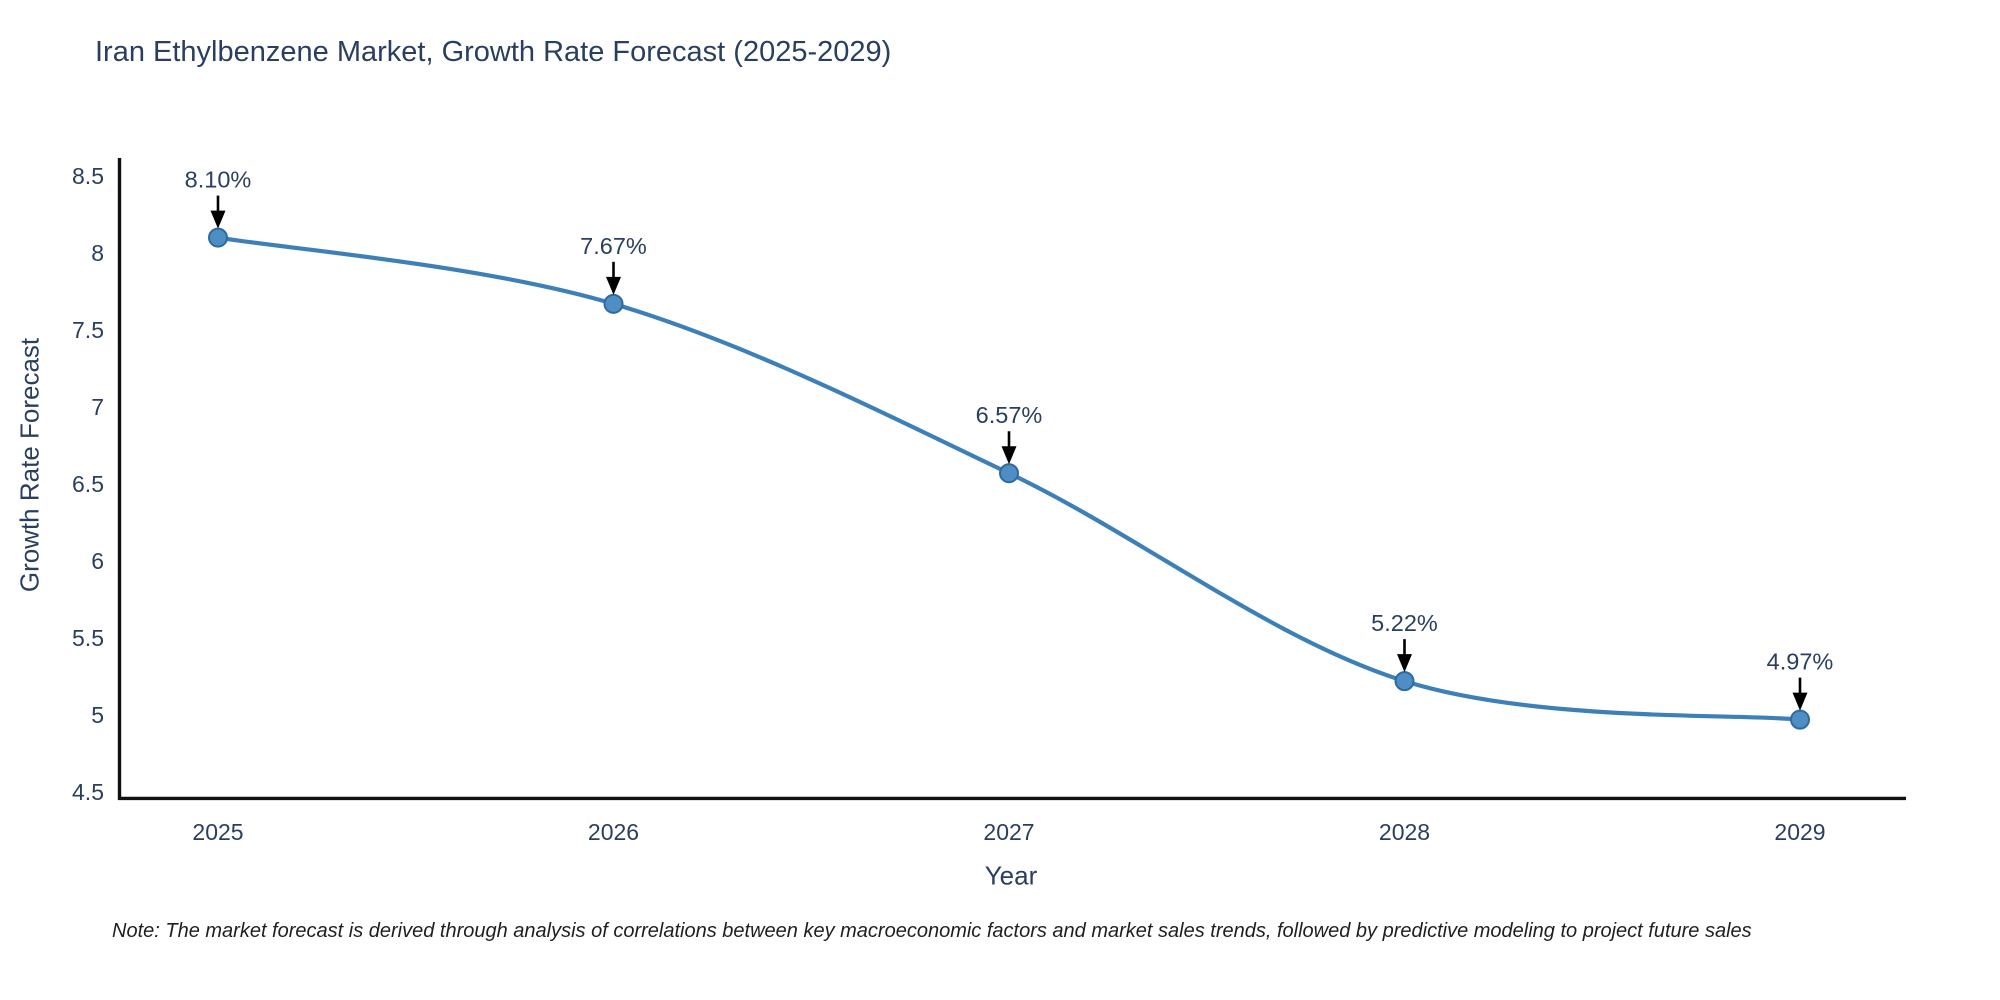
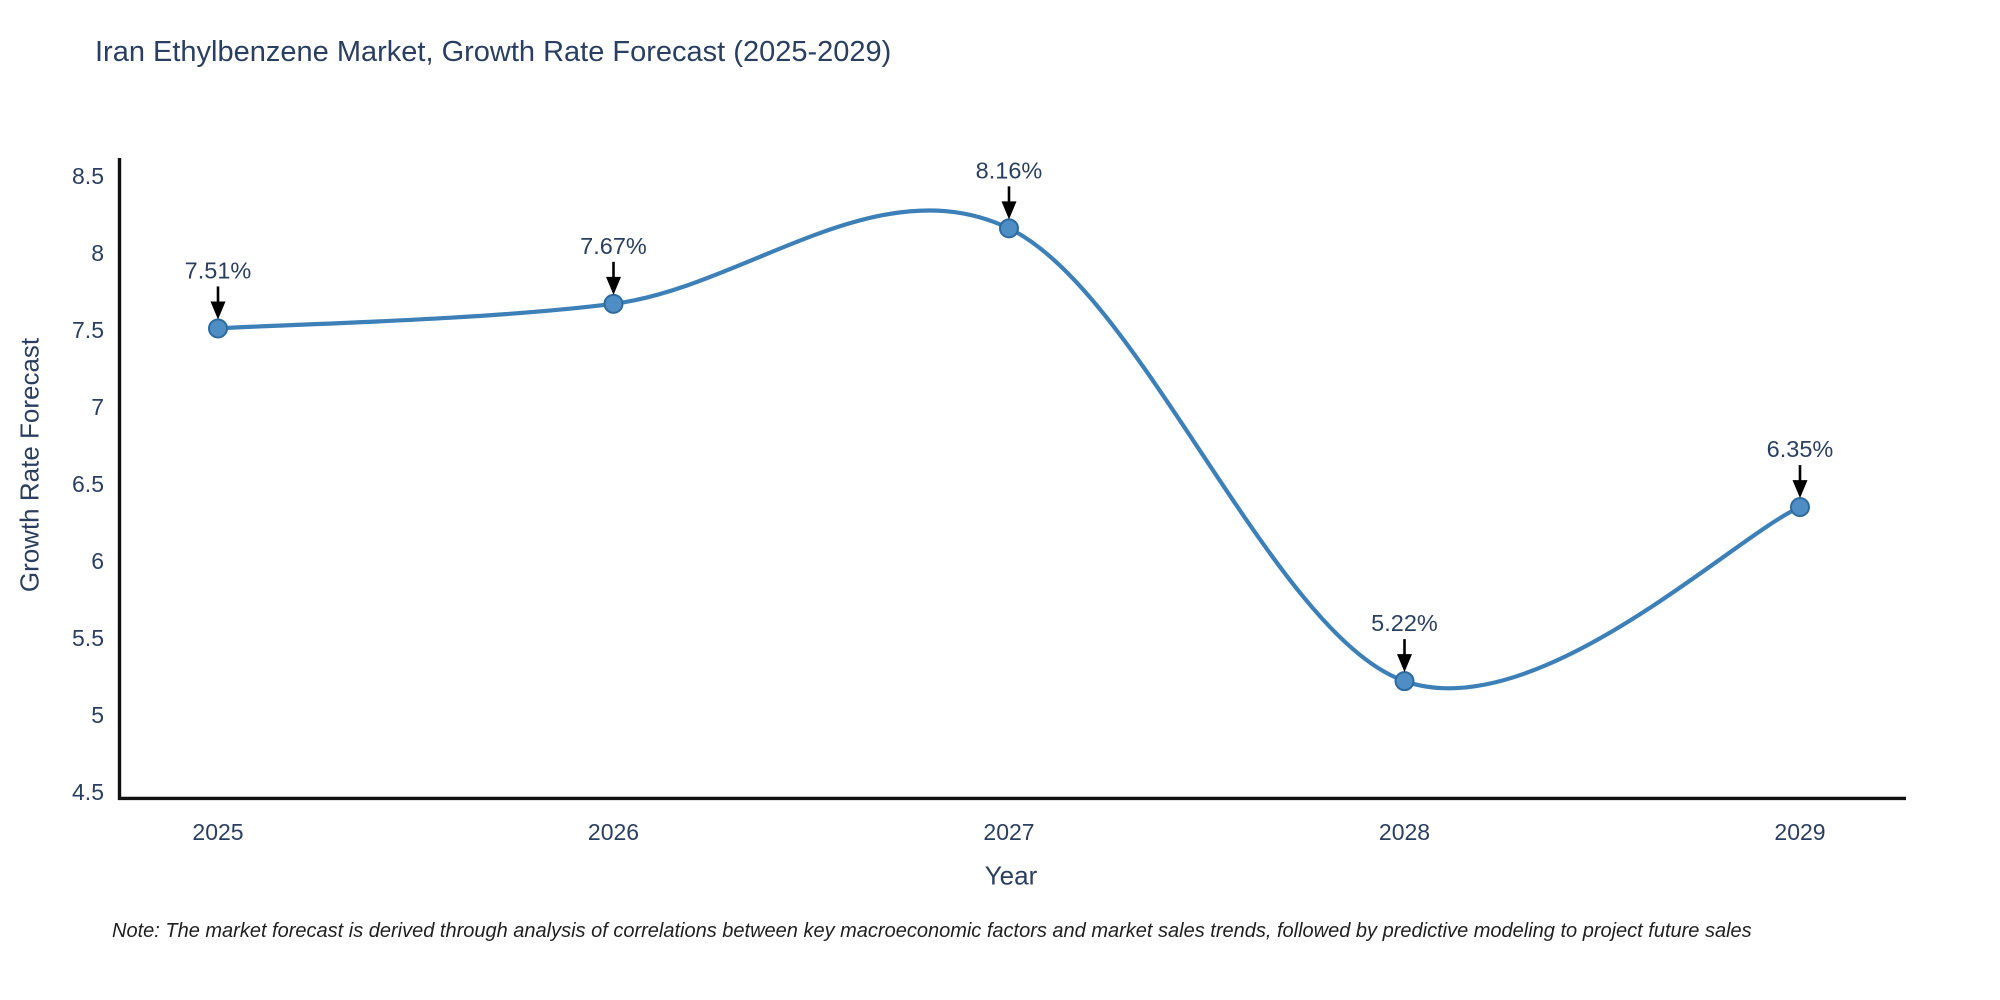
2025: 8.10% -> 7.51%
2027: 6.57% -> 8.16%
2029: 4.97% -> 6.35%
